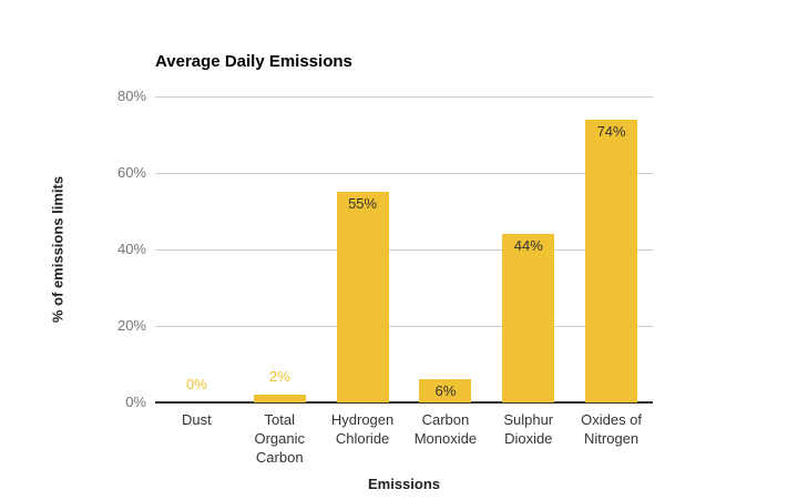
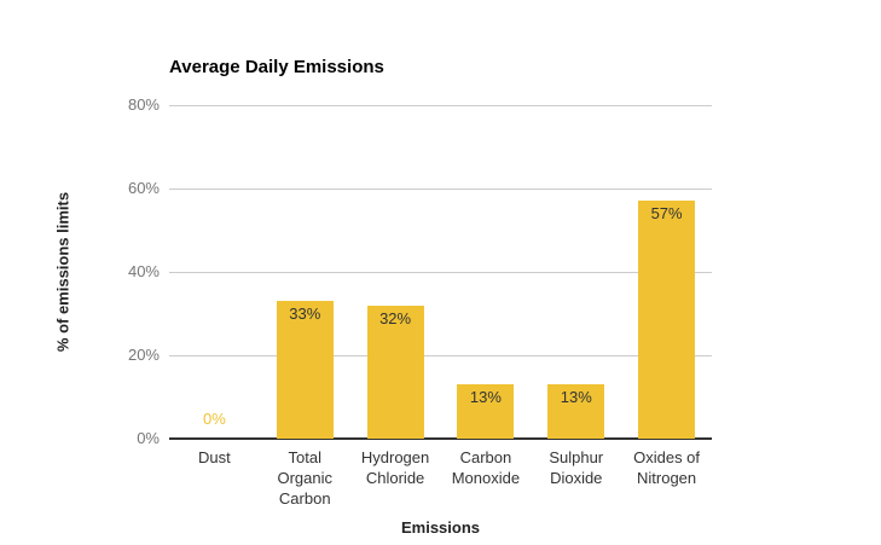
Total Organic Carbon: 2% -> 33%
Hydrogen Chloride: 55% -> 32%
Carbon Monoxide: 6% -> 13%
Sulphur Dioxide: 44% -> 13%
Oxides of Nitrogen: 74% -> 57%
